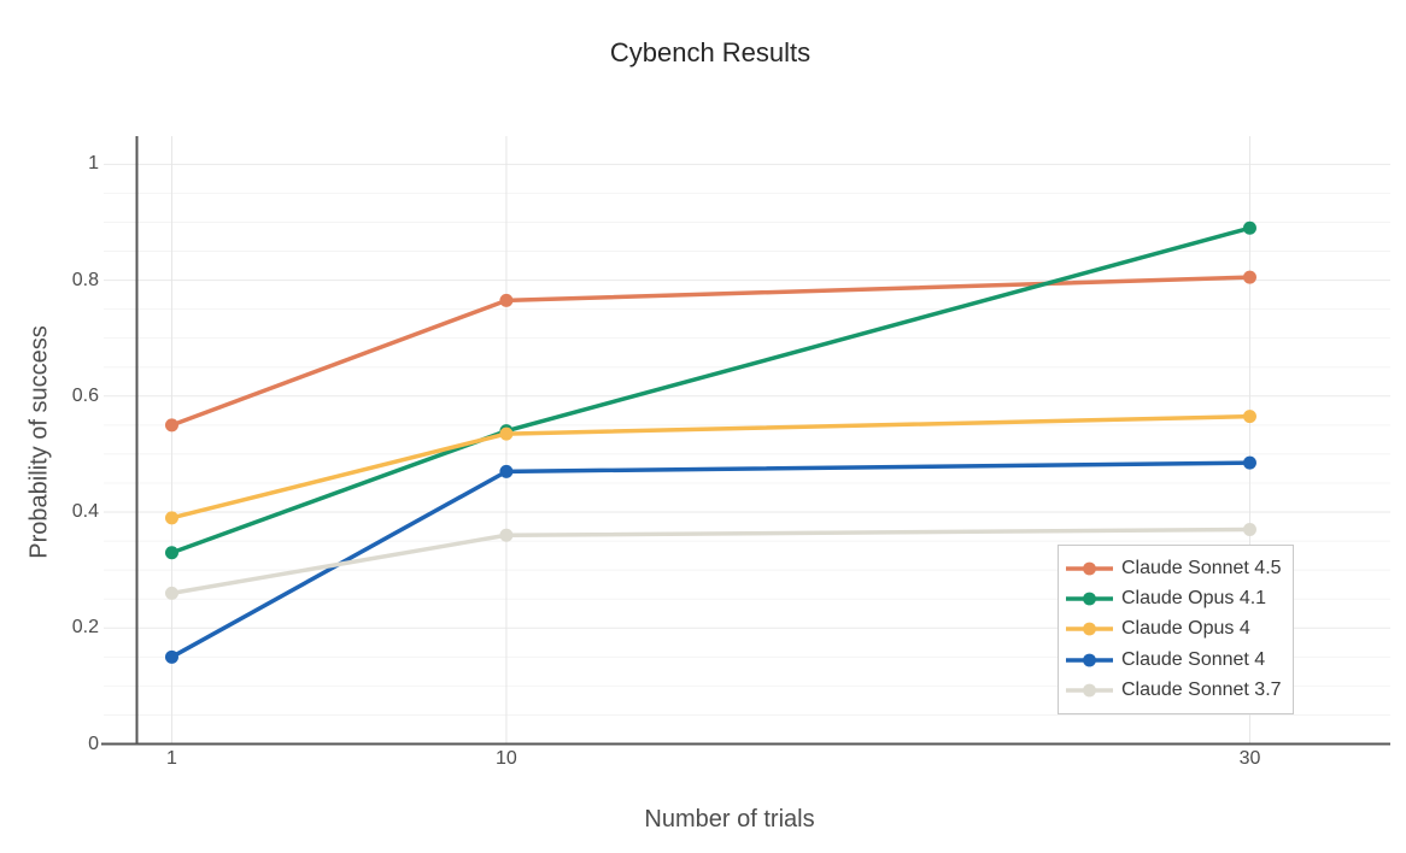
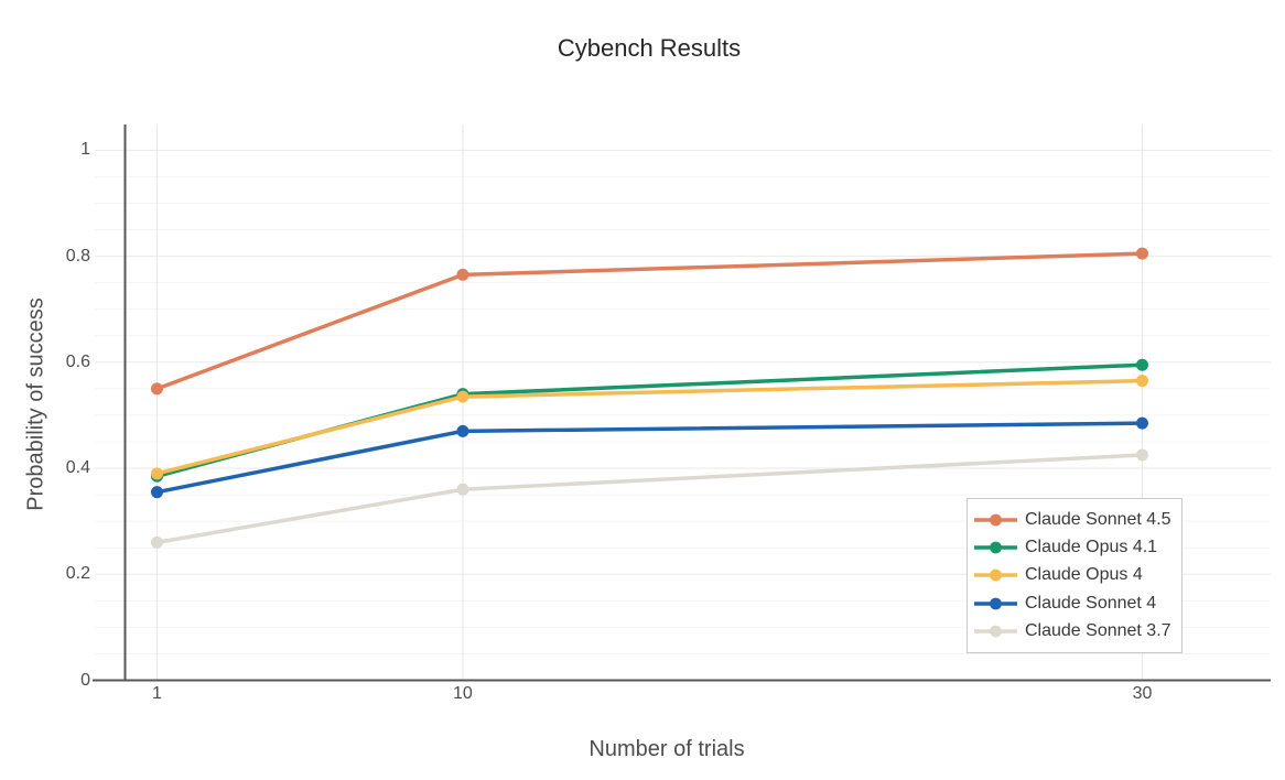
Claude Opus 4.1/1: 0.33 -> 0.39
Claude Sonnet 4/1: 0.15 -> 0.35
Claude Opus 4.1/30: 0.89 -> 0.59
Claude Sonnet 3.7/30: 0.37 -> 0.42
